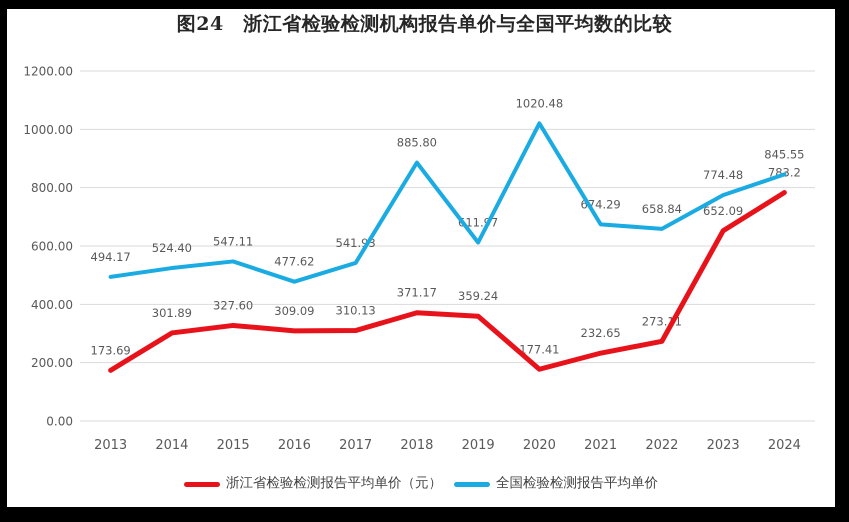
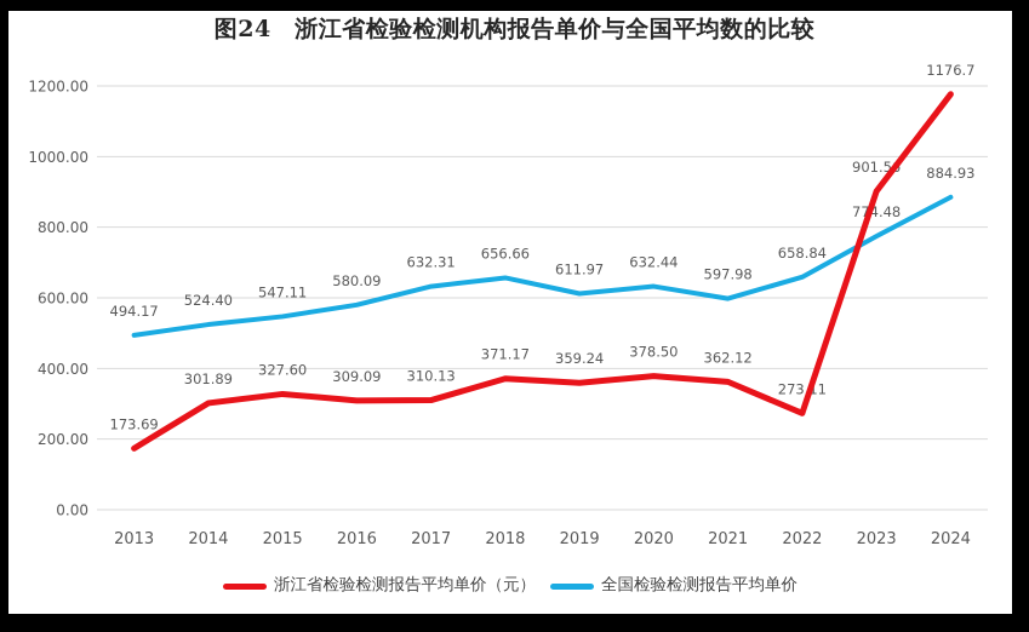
全国检验检测报告平均单价/2016: 477.62 -> 580.09
全国检验检测报告平均单价/2017: 541.93 -> 632.31
全国检验检测报告平均单价/2018: 885.80 -> 656.66
浙江省检验检测报告平均单价（元）/2020: 177.41 -> 378.50
全国检验检测报告平均单价/2020: 1020.48 -> 632.44
浙江省检验检测报告平均单价（元）/2021: 232.65 -> 362.12
全国检验检测报告平均单价/2021: 674.29 -> 597.98
浙江省检验检测报告平均单价（元）/2023: 652.09 -> 901.56
浙江省检验检测报告平均单价（元）/2024: 783.2 -> 1176.7
全国检验检测报告平均单价/2024: 845.55 -> 884.93
